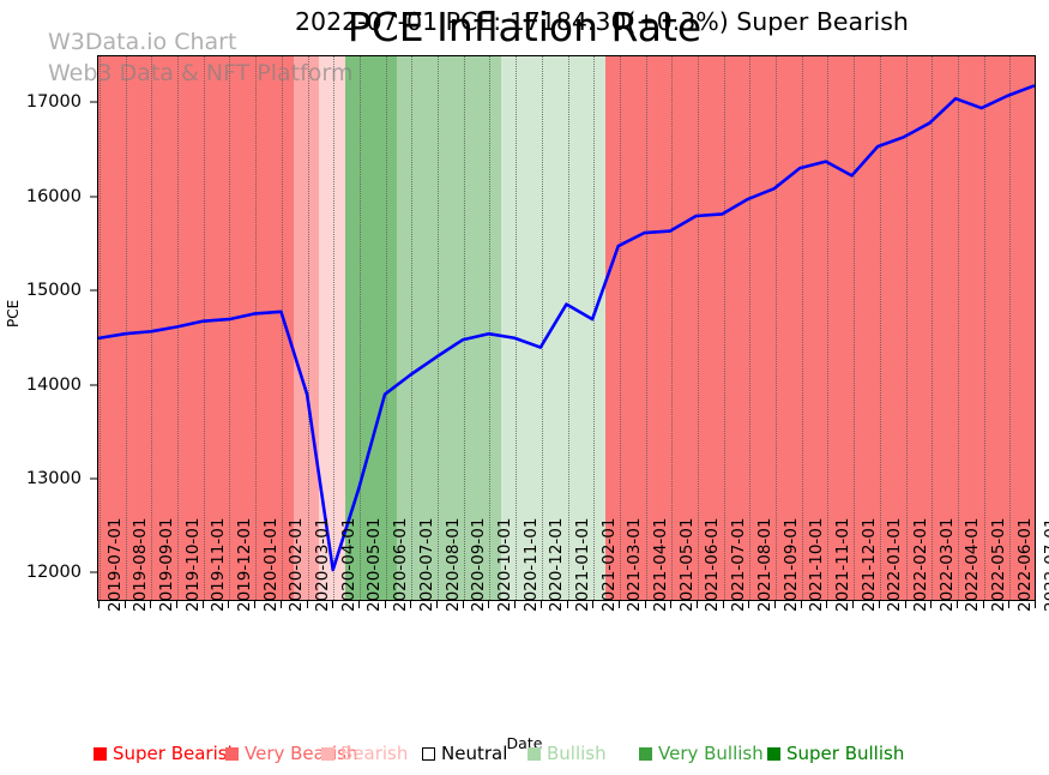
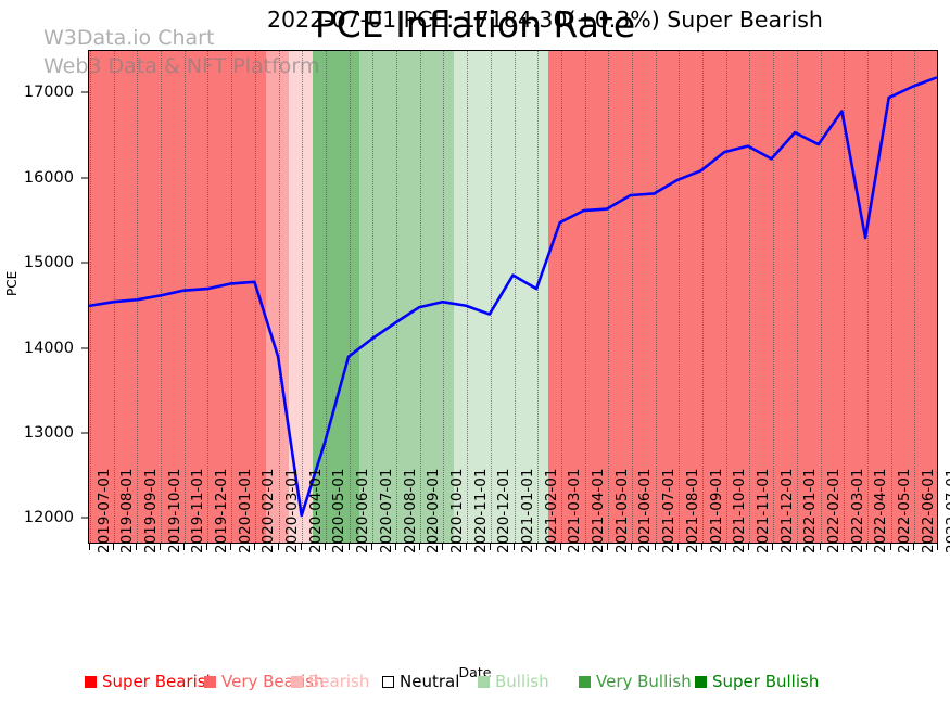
2022-02-01: 16600 -> 16400
2022-04-01: 17000 -> 15300
